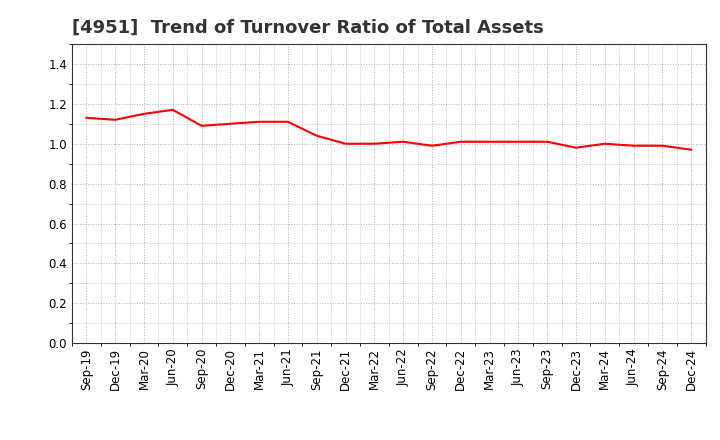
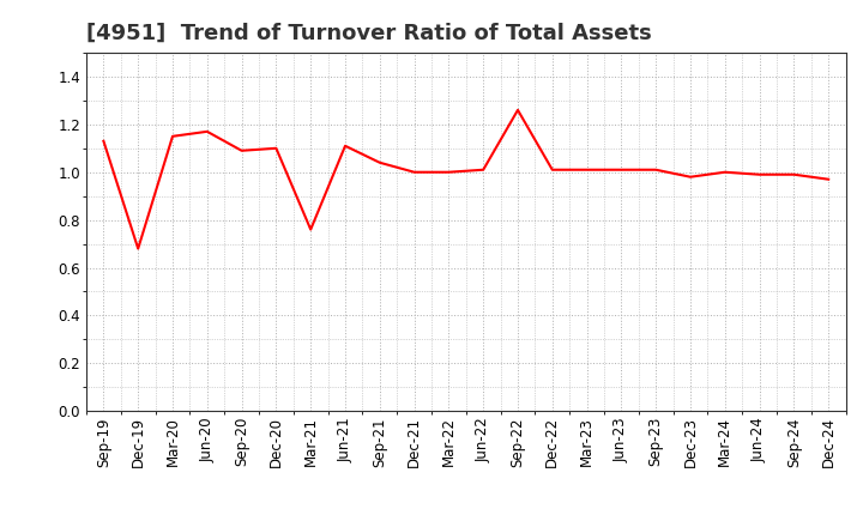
Dec-19: 1.12 -> 0.68
Mar-21: 1.11 -> 0.76
Sep-22: 0.99 -> 1.26
